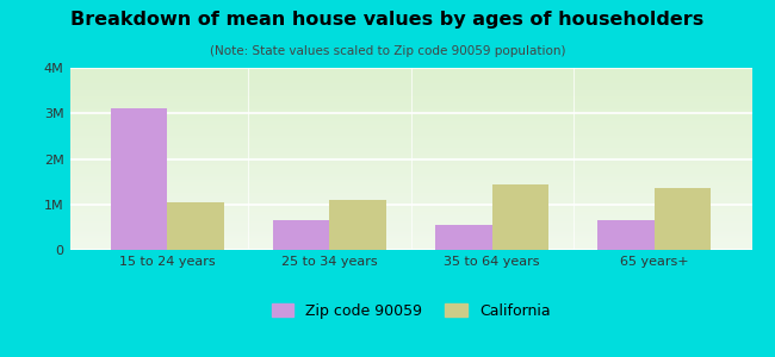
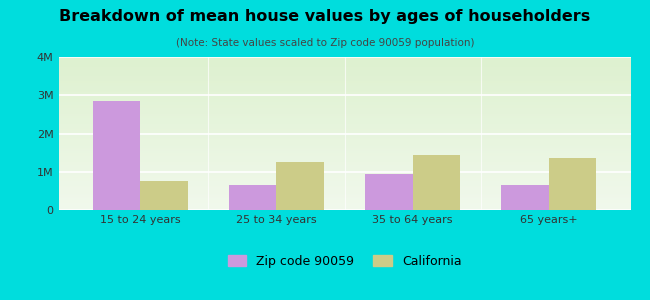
Zip code 90059/15 to 24 years: 3.10M -> 2.85M
California/15 to 24 years: 1.05M -> 0.75M
California/25 to 34 years: 1.10M -> 1.25M
Zip code 90059/35 to 64 years: 0.55M -> 0.95M
